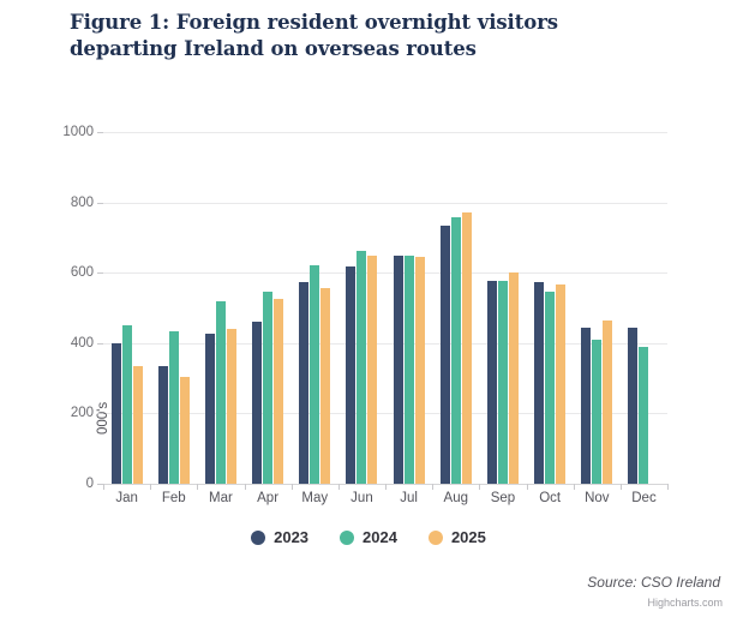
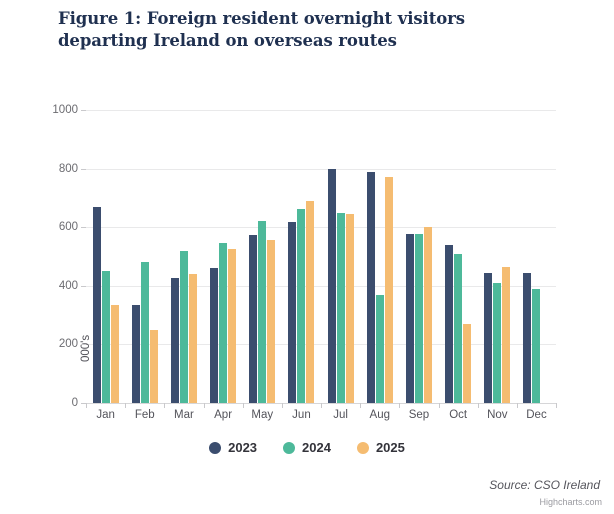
2023/Jan: 400 -> 670
2024/Feb: 430 -> 480
2025/Feb: 300 -> 250
2025/Jun: 650 -> 690
2023/Jul: 650 -> 800
2023/Aug: 740 -> 790
2024/Aug: 760 -> 370
2023/Oct: 580 -> 540
2024/Oct: 550 -> 510
2025/Oct: 570 -> 270
